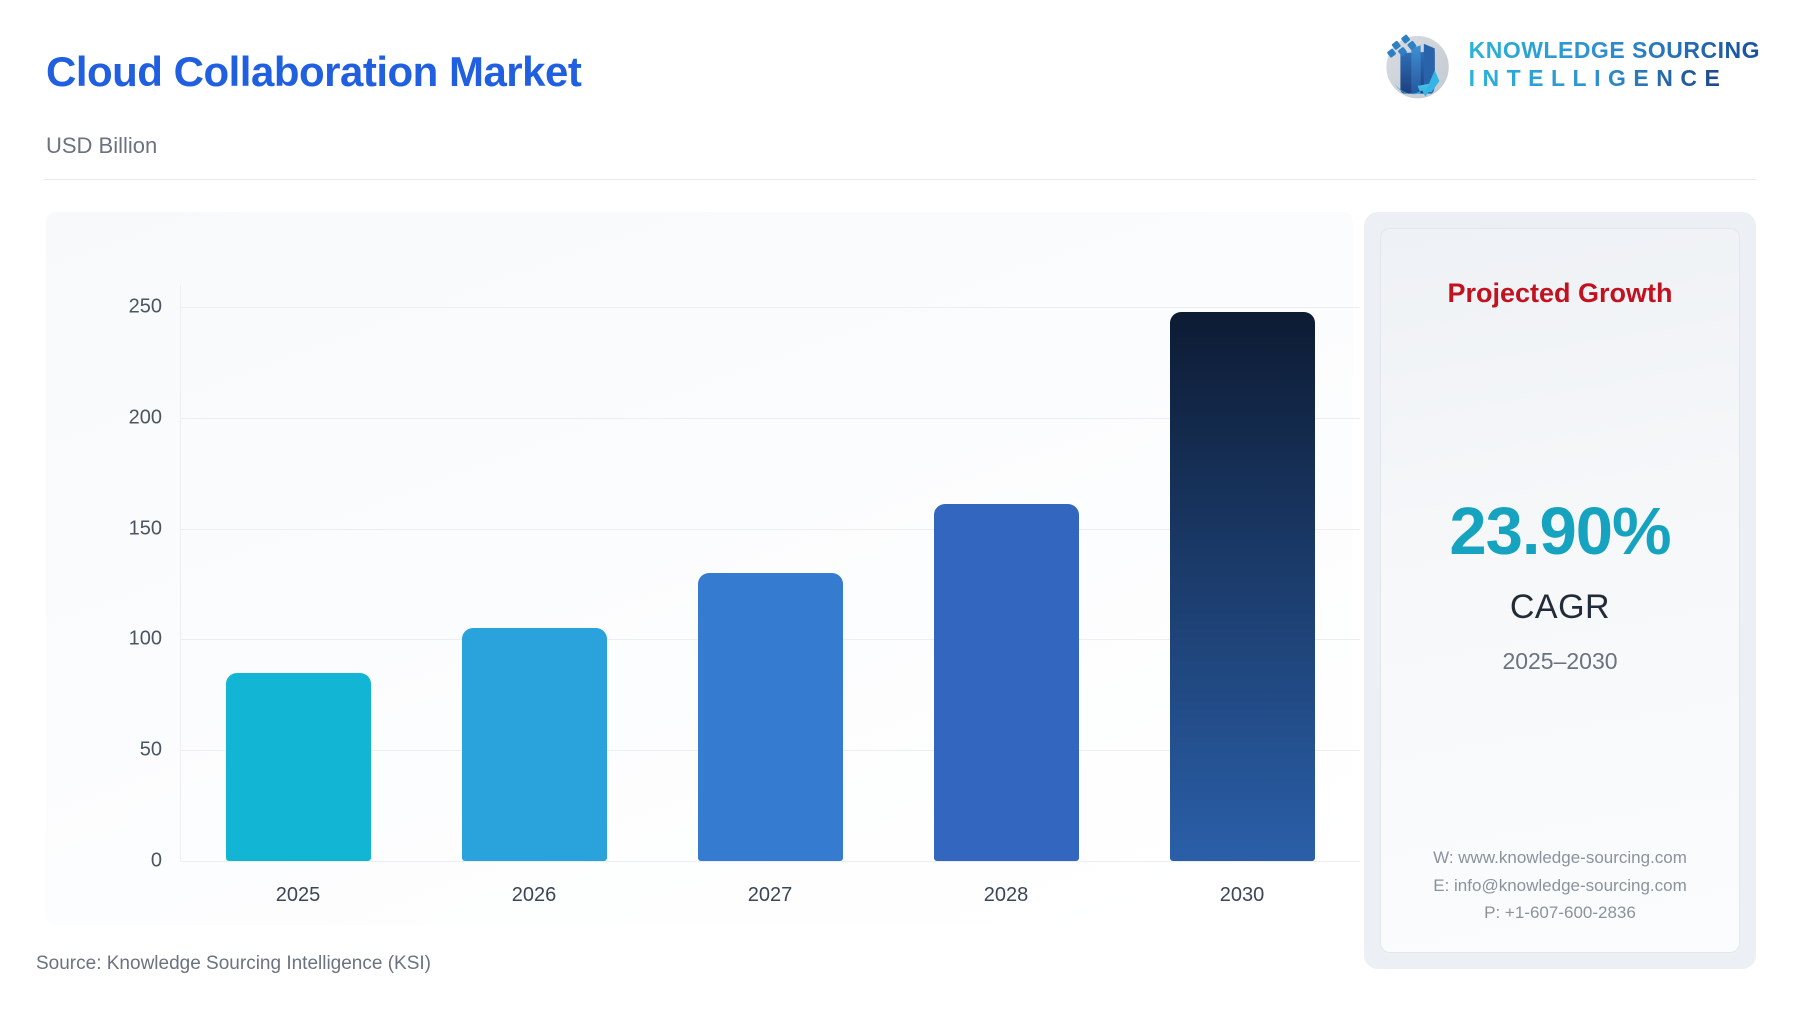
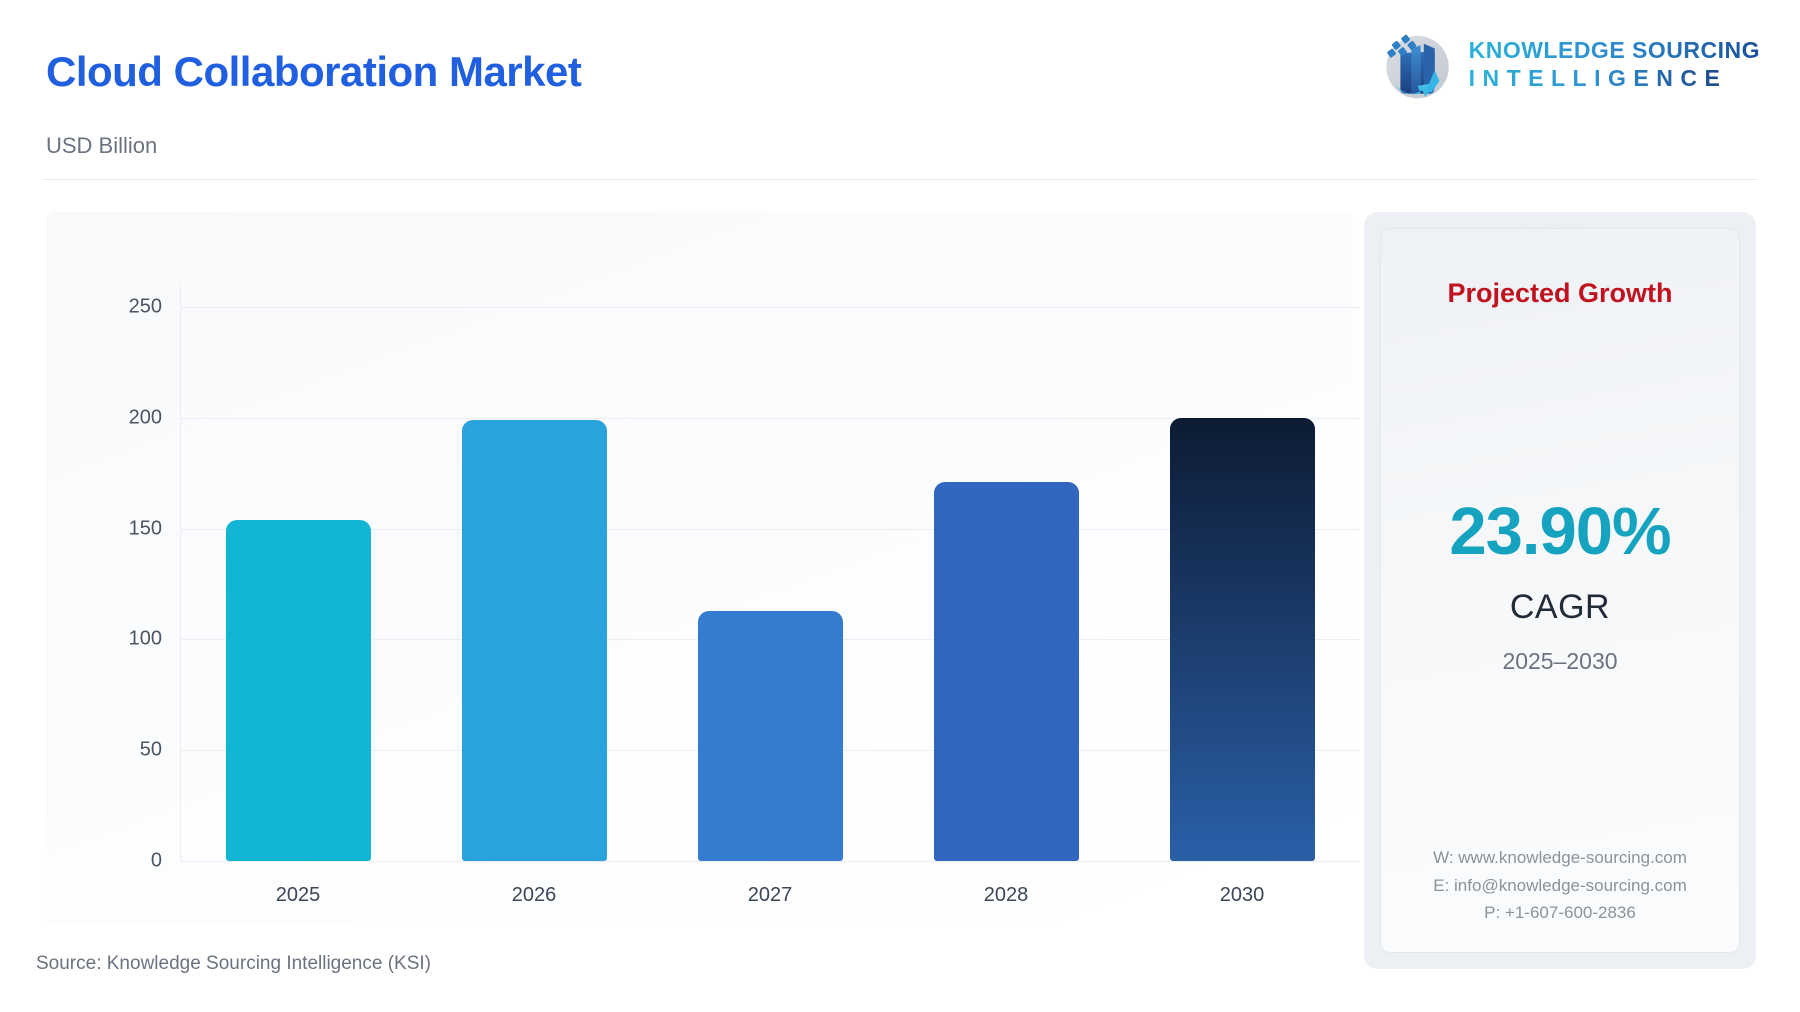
2025: 85 -> 154
2026: 105 -> 199
2027: 130 -> 113
2028: 161 -> 171
2030: 248 -> 200
